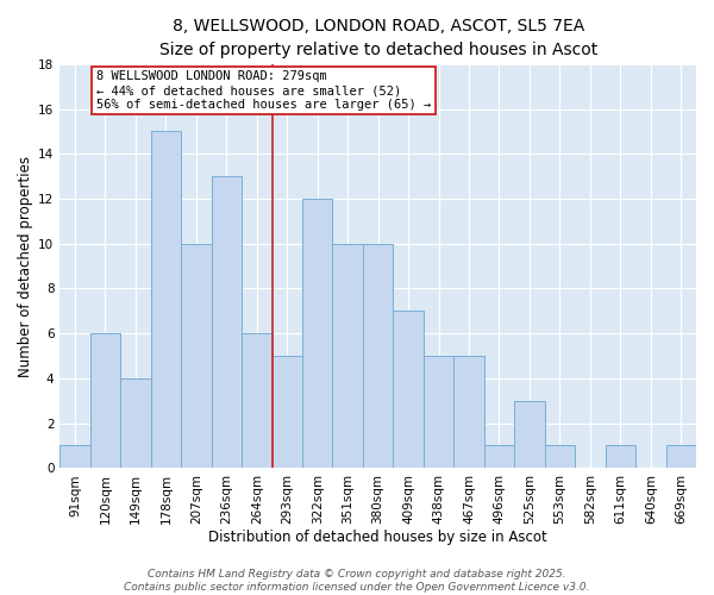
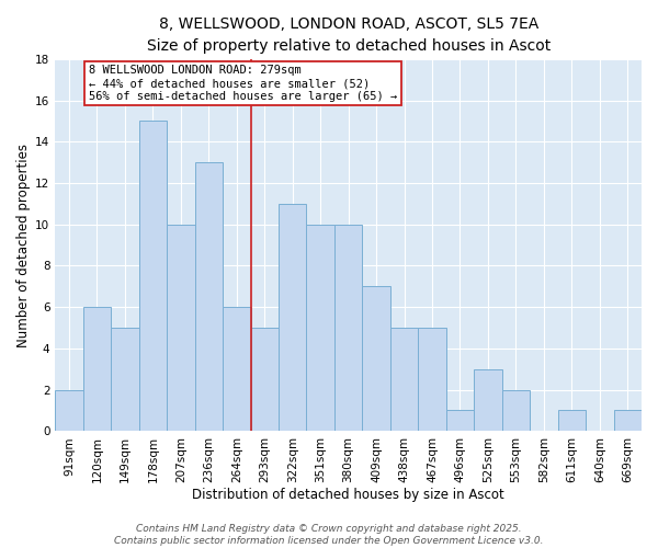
91sqm: 1 -> 2
149sqm: 4 -> 5
322sqm: 12 -> 11
553sqm: 1 -> 2
